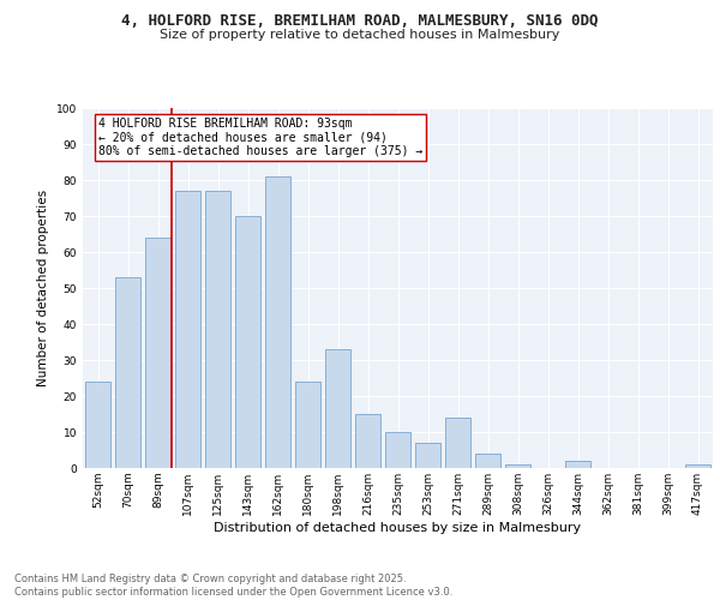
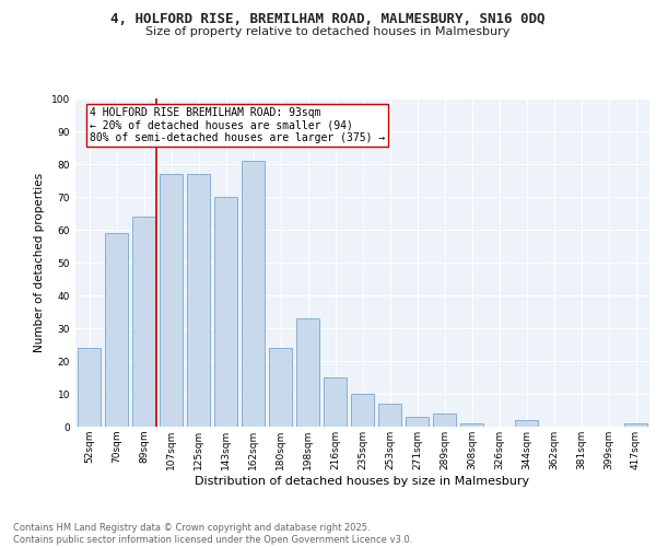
70sqm: 53 -> 59
271sqm: 14 -> 3
